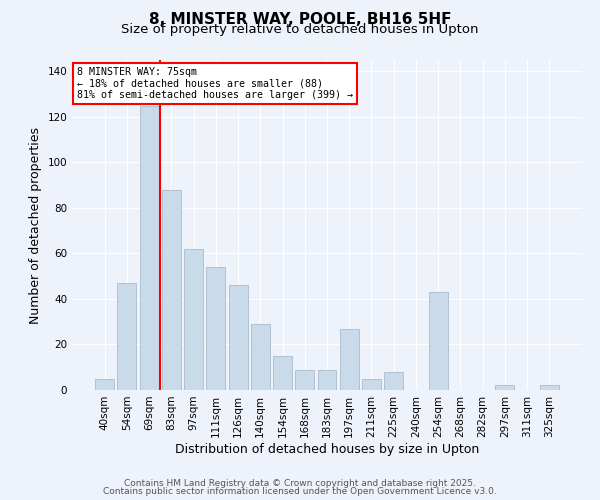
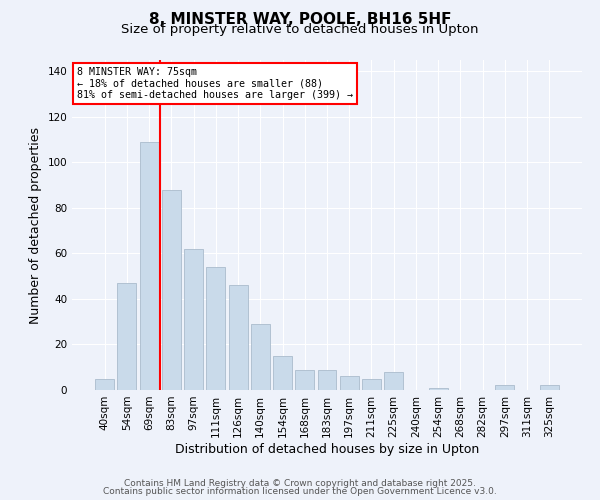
69sqm: 125 -> 109
197sqm: 27 -> 6
254sqm: 43 -> 1
